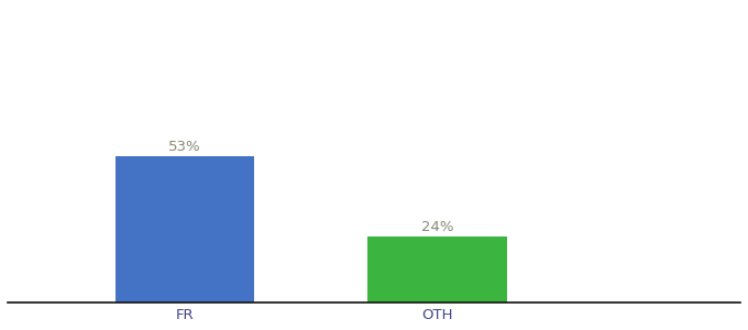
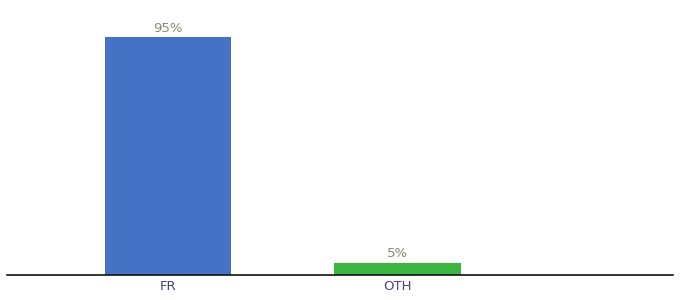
FR: 53% -> 95%
OTH: 24% -> 5%
